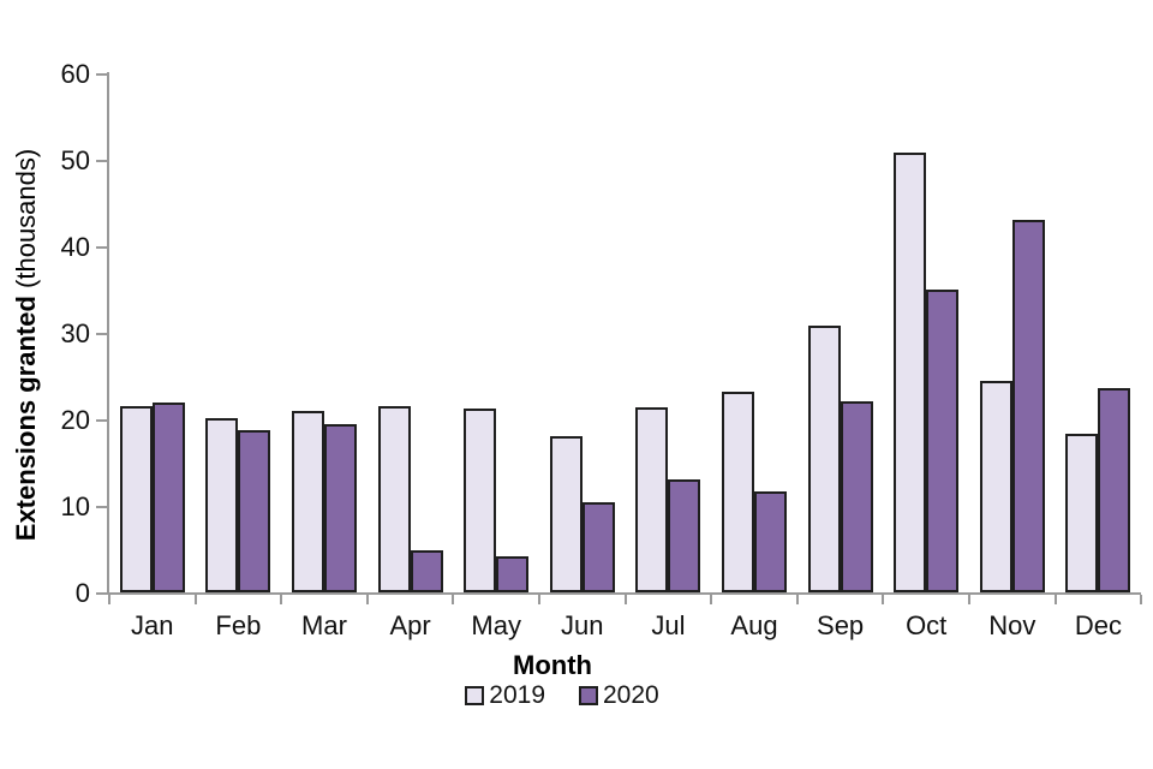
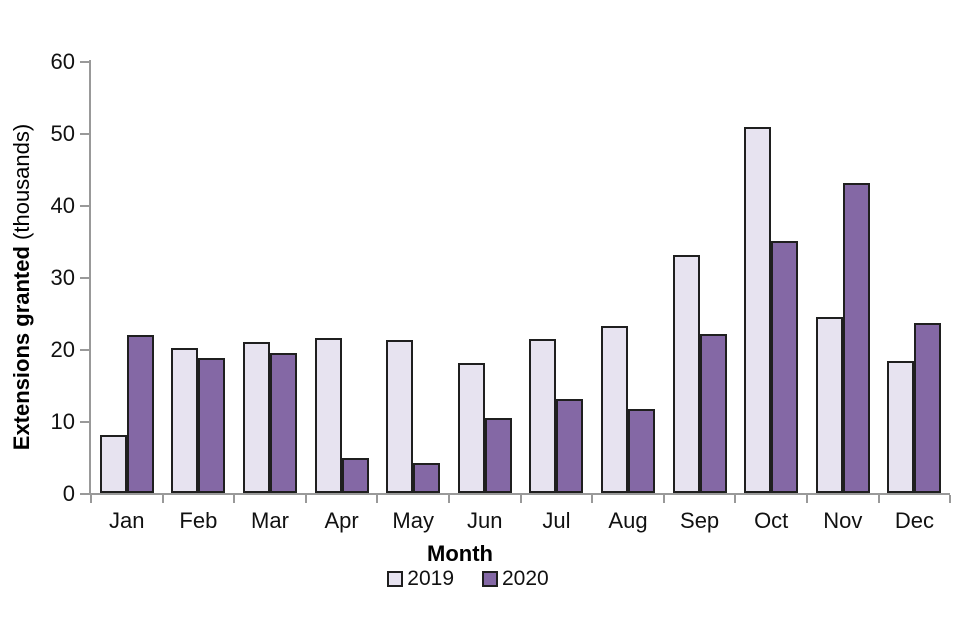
2019/Jan: 22 -> 8
2019/Sep: 31 -> 33
